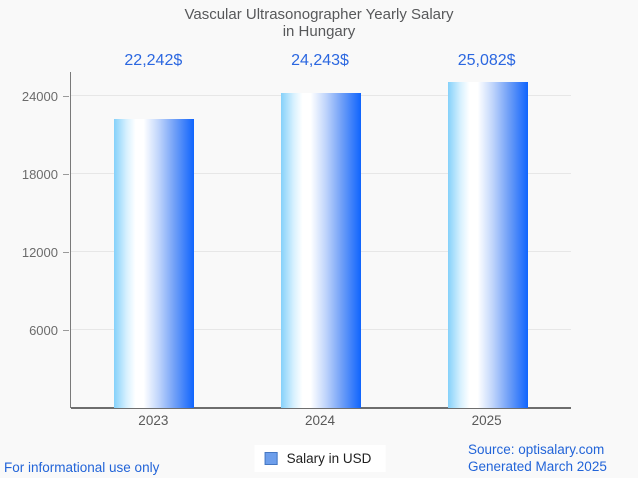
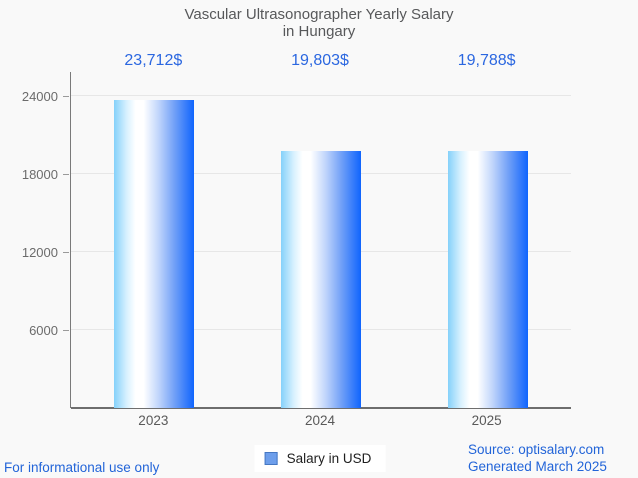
2023: 22,242 -> 23,712
2024: 24,243 -> 19,803
2025: 25,082 -> 19,788
